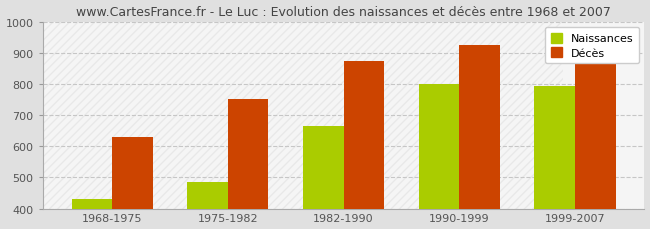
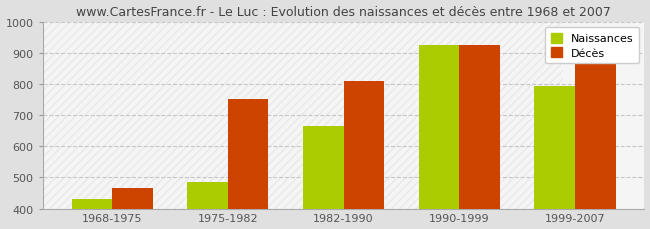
Décès/1968-1975: 630 -> 465
Décès/1982-1990: 872 -> 810
Naissances/1990-1999: 800 -> 925
